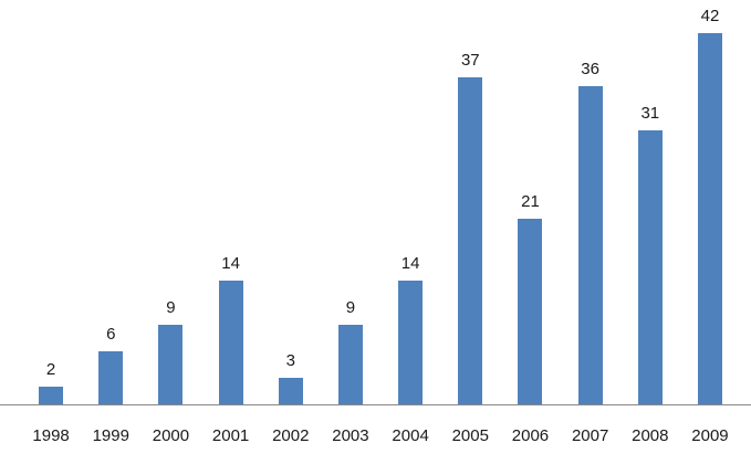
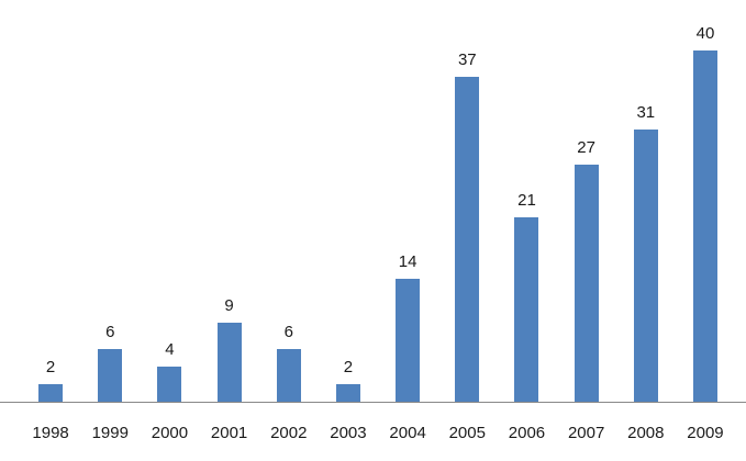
2000: 9 -> 4
2001: 14 -> 9
2002: 3 -> 6
2003: 9 -> 2
2007: 36 -> 27
2009: 42 -> 40
